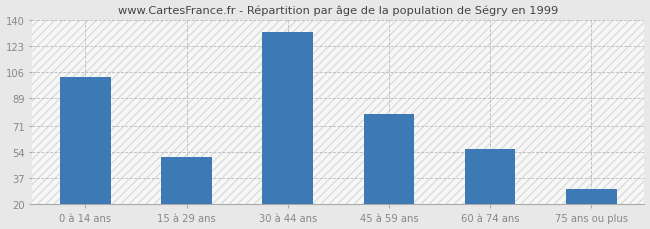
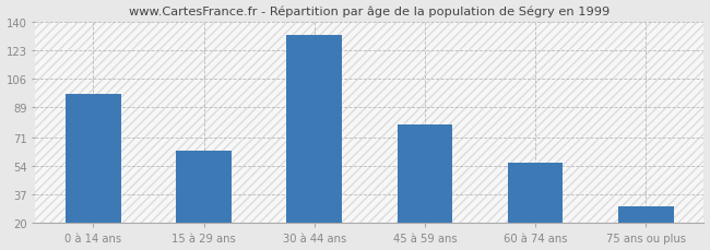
0 à 14 ans: 103 -> 97
15 à 29 ans: 51 -> 63
